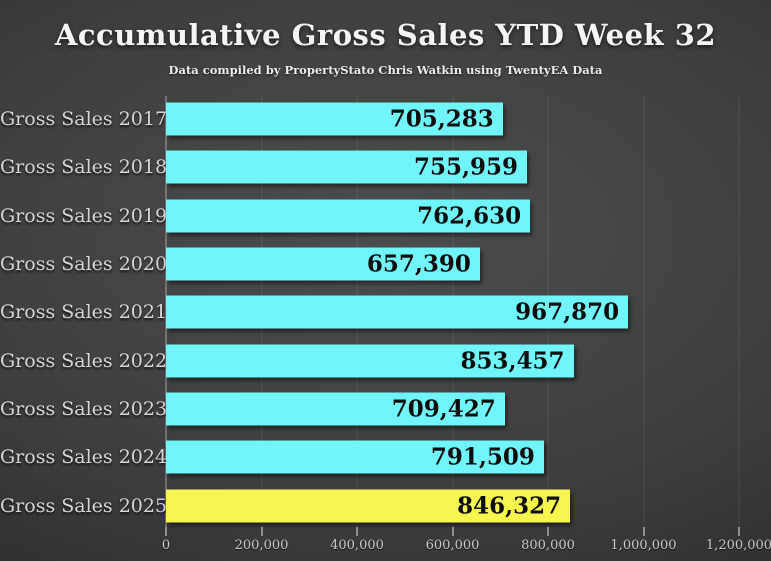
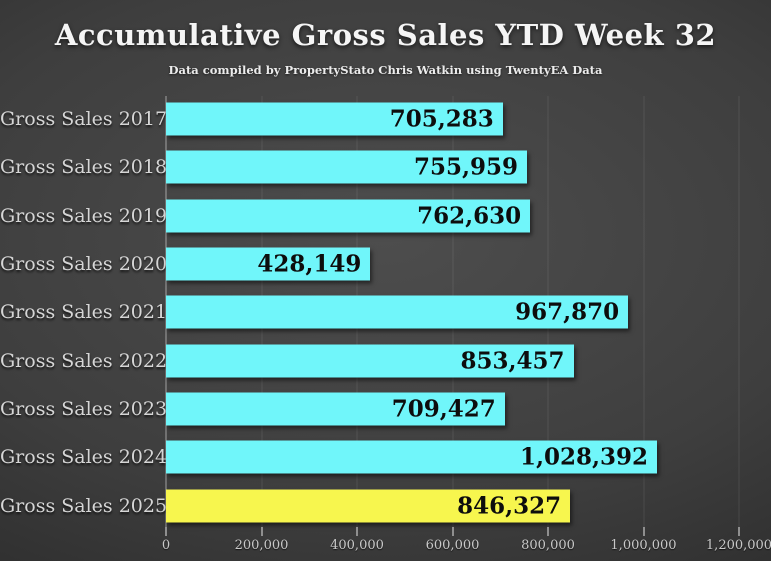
Gross Sales 2020: 657,390 -> 428,149
Gross Sales 2024: 791,509 -> 1,028,392
